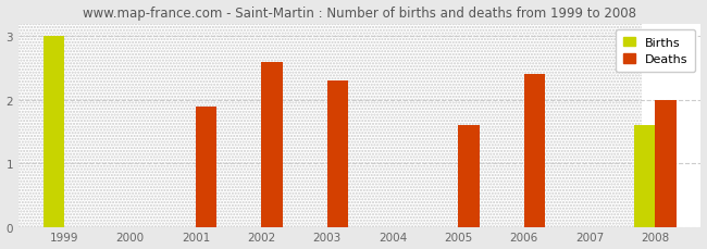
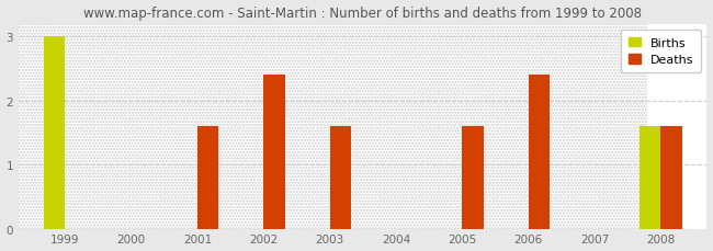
Deaths/2001: 1.9 -> 1.6
Deaths/2002: 2.6 -> 2.4
Deaths/2003: 2.3 -> 1.6
Deaths/2008: 2.0 -> 1.6
